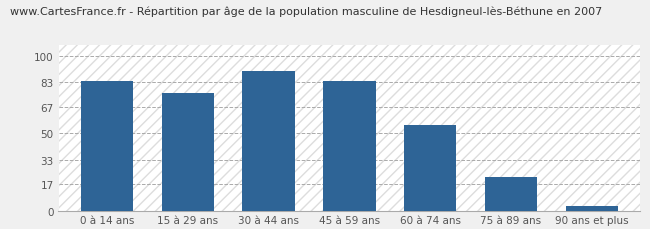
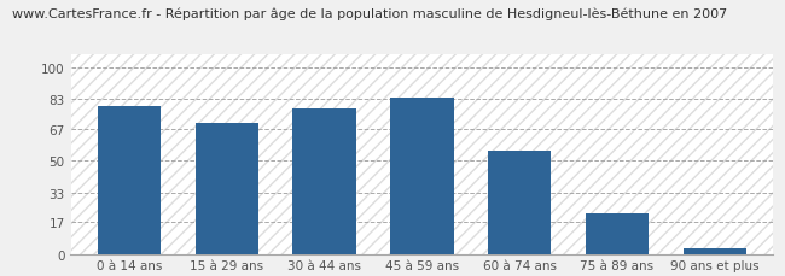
0 à 14 ans: 84 -> 79
15 à 29 ans: 76 -> 70
30 à 44 ans: 90 -> 78
